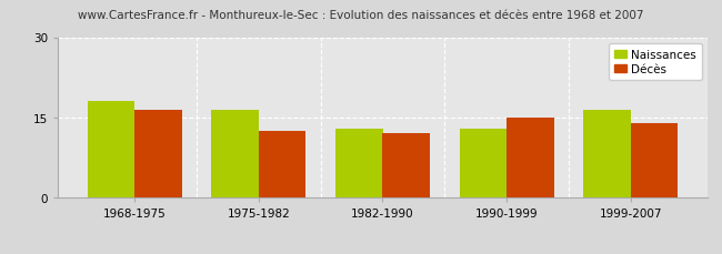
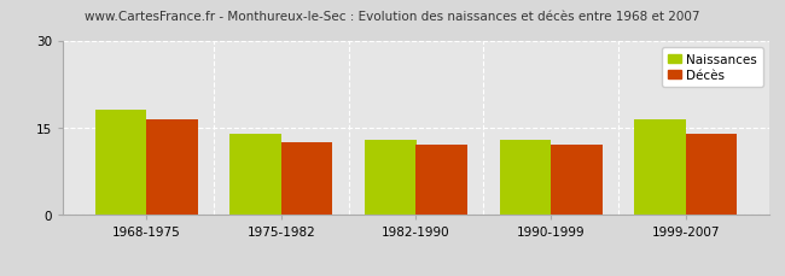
Naissances/1975-1982: 16.5 -> 14.0
Décès/1990-1999: 15.0 -> 12.0
